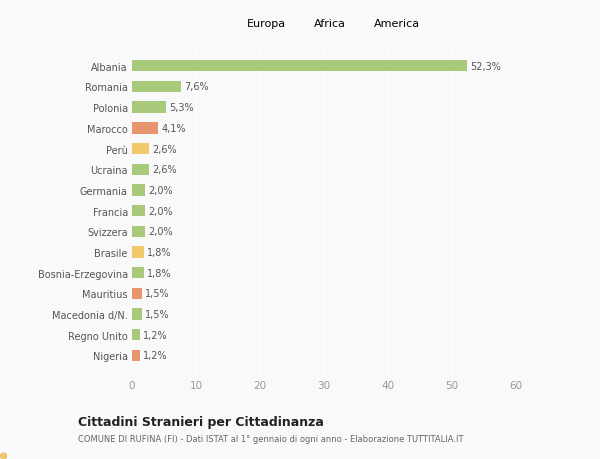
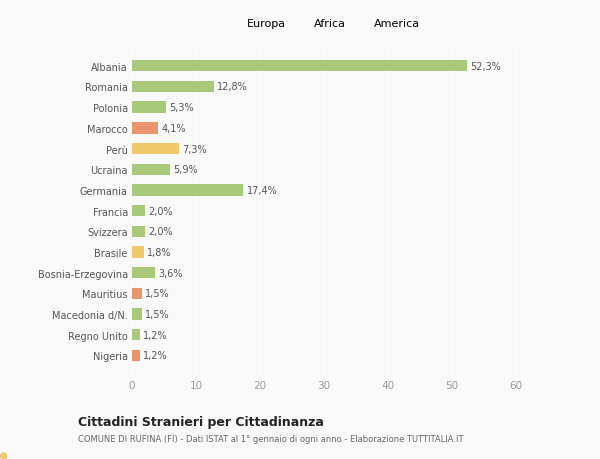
Romania: 7,6% -> 12,8%
Perù: 2,6% -> 7,3%
Ucraina: 2,6% -> 5,9%
Germania: 2,0% -> 17,4%
Bosnia-Erzegovina: 1,8% -> 3,6%
